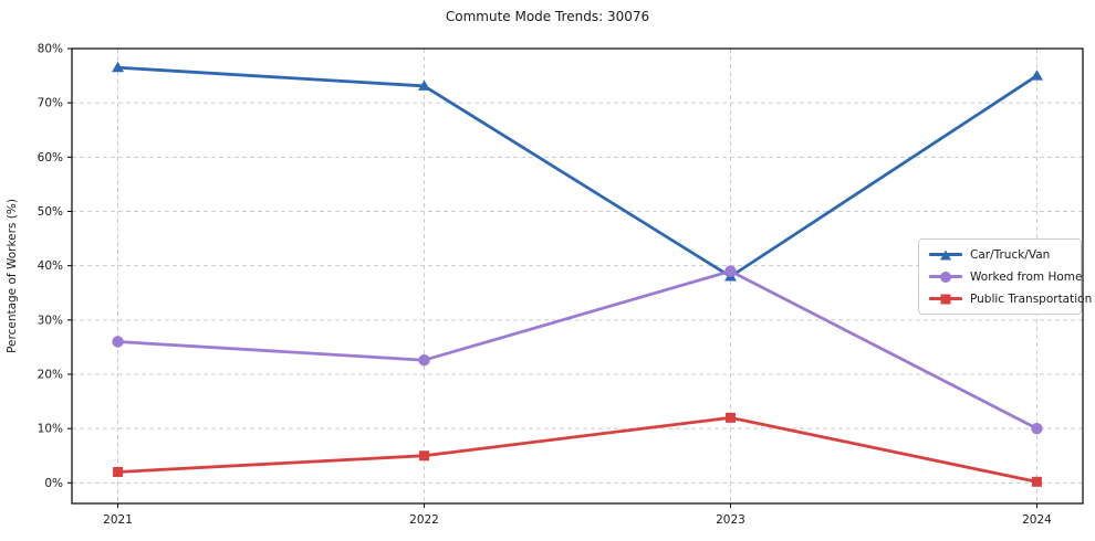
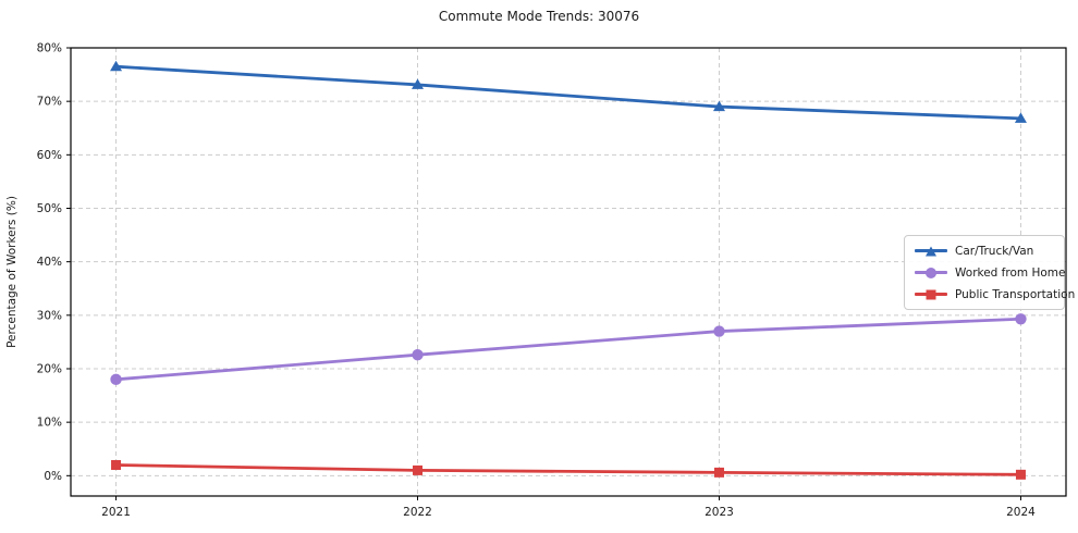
Worked from Home/2021: 26% -> 18%
Public Transportation/2022: 5% -> 1%
Car/Truck/Van/2023: 38% -> 69%
Worked from Home/2023: 39% -> 27%
Public Transportation/2023: 12% -> 1%
Car/Truck/Van/2024: 75% -> 67%
Worked from Home/2024: 10% -> 29%
